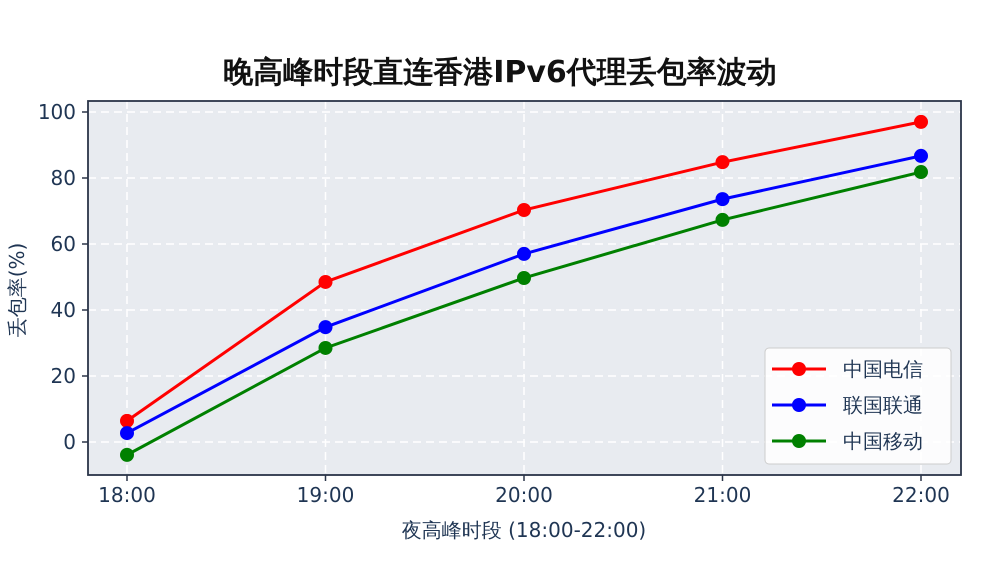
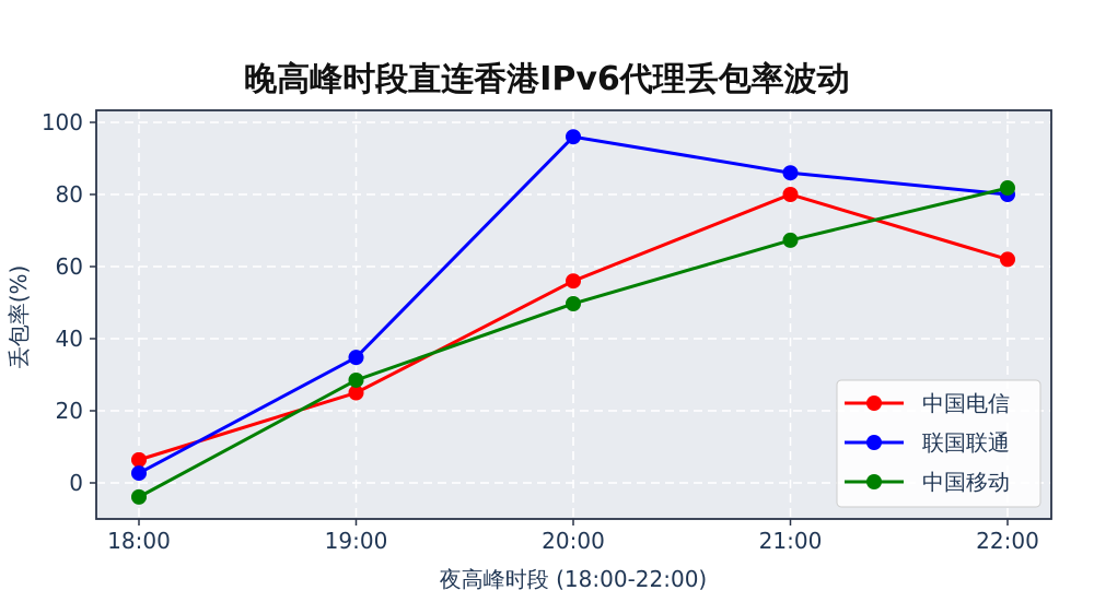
中国电信/19:00: 48 -> 25
中国电信/20:00: 70 -> 56
联国联通/20:00: 57 -> 96
中国电信/21:00: 85 -> 80
联国联通/21:00: 74 -> 86
中国电信/22:00: 97 -> 62
联国联通/22:00: 87 -> 80
